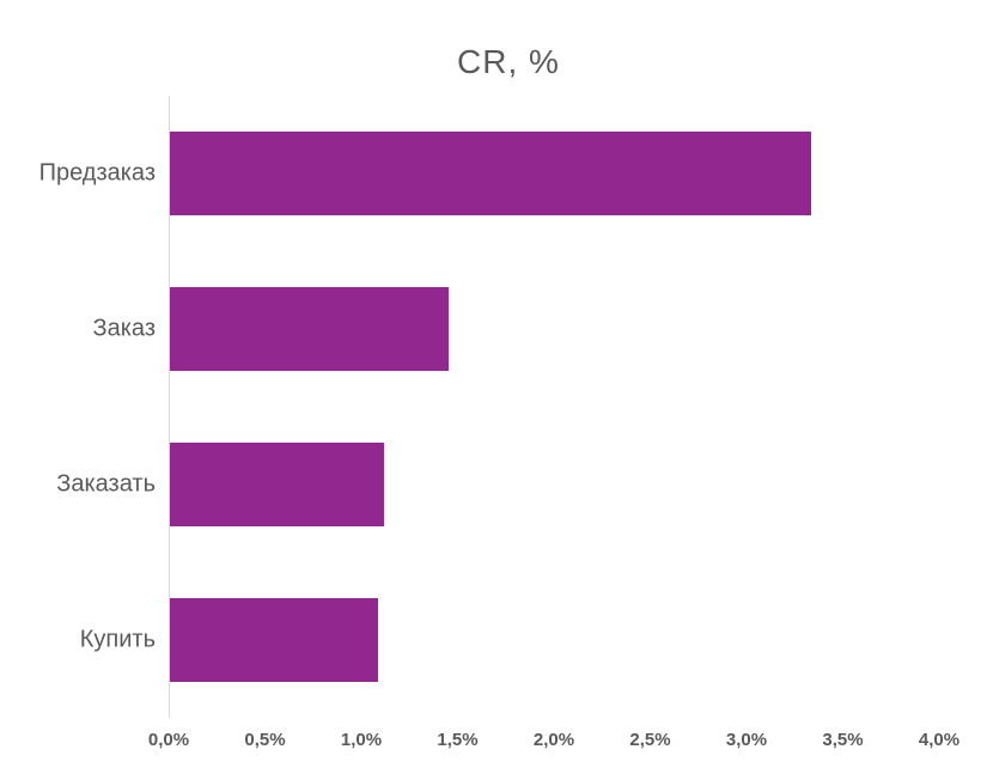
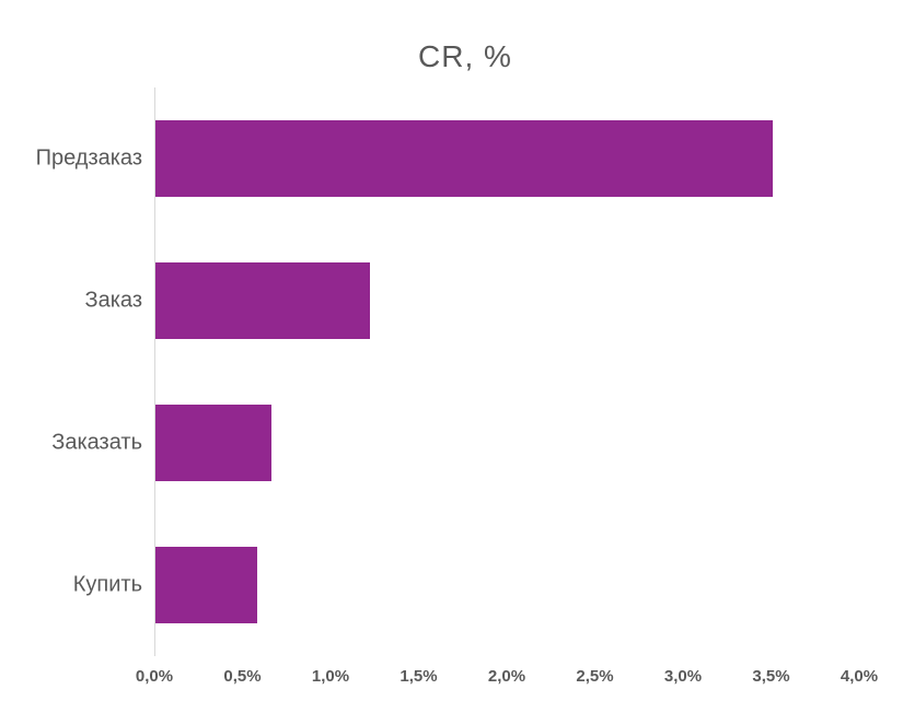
Предзаказ: 3,33% -> 3,50%
Заказ: 1,45% -> 1,22%
Заказать: 1,11% -> 0,66%
Купить: 1,08% -> 0,58%
